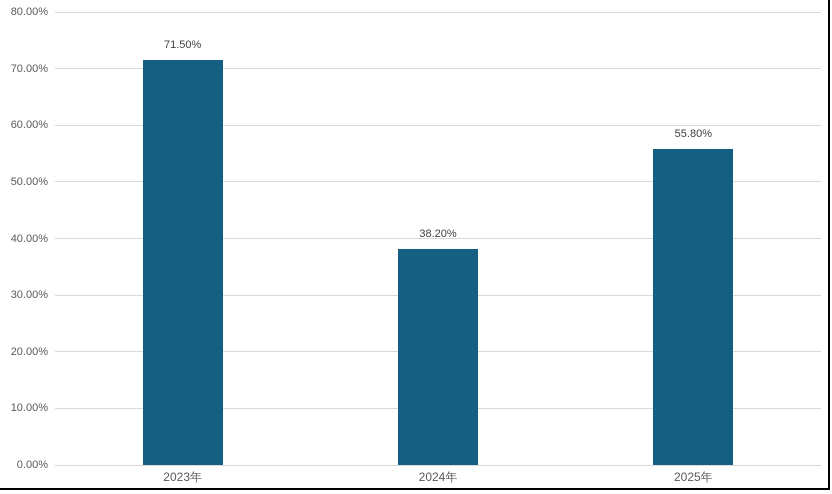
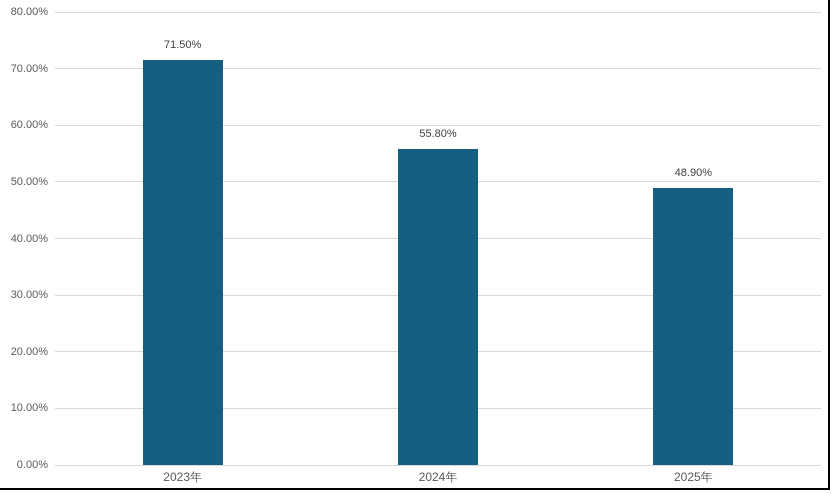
2024年: 38.20% -> 55.80%
2025年: 55.80% -> 48.90%
